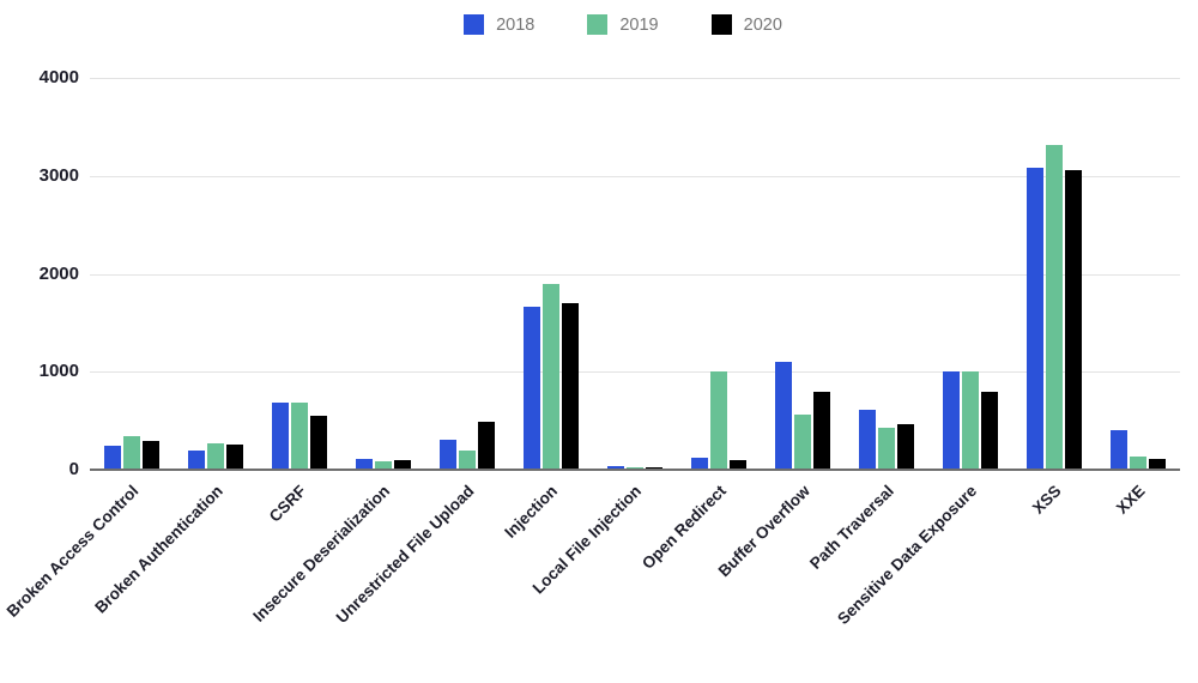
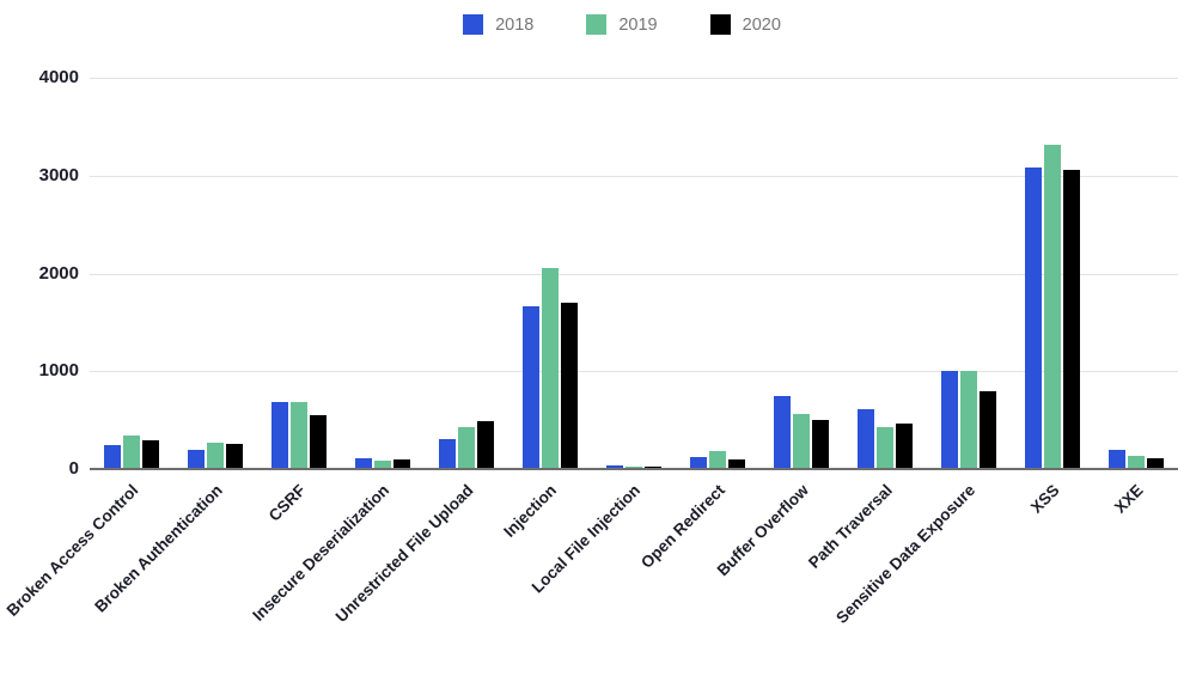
2019/Unrestricted File Upload: 200 -> 400
2019/Injection: 1900 -> 2100
2019/Open Redirect: 1000 -> 200
2018/Buffer Overflow: 1100 -> 800
2020/Buffer Overflow: 800 -> 500
2018/XXE: 400 -> 200
